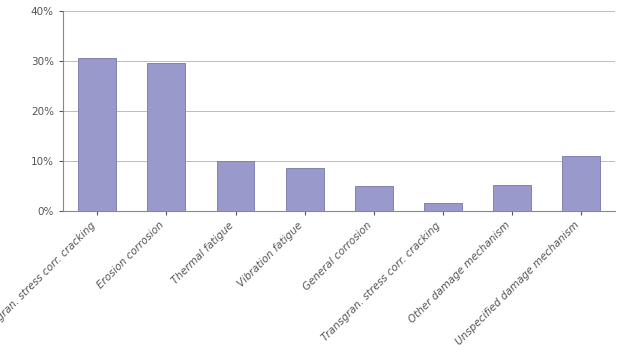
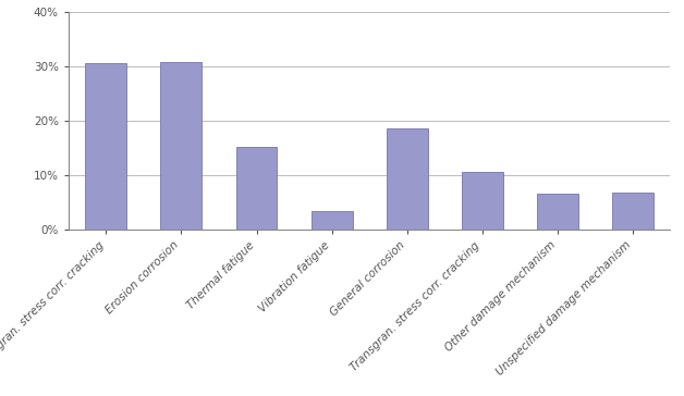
Erosion corrosion: 29.5% -> 30.8%
Thermal fatigue: 10.0% -> 15.2%
Vibration fatigue: 8.7% -> 3.4%
General corrosion: 5.0% -> 18.6%
Transgran. stress corr. cracking: 1.7% -> 10.6%
Other damage mechanism: 5.2% -> 6.6%
Unspecified damage mechanism: 11.0% -> 6.8%
